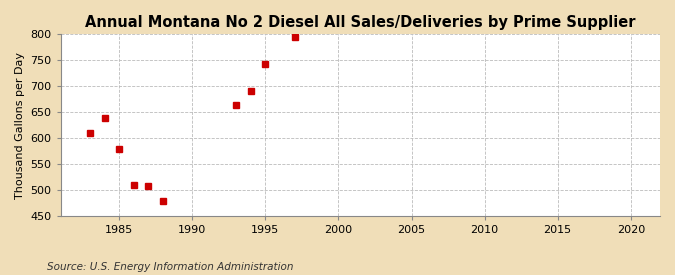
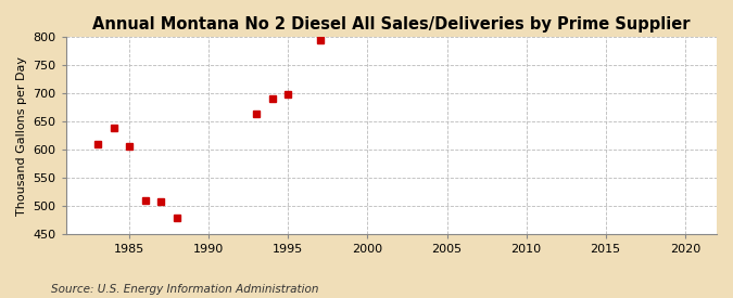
1985: 580 -> 606
1995: 743 -> 698
